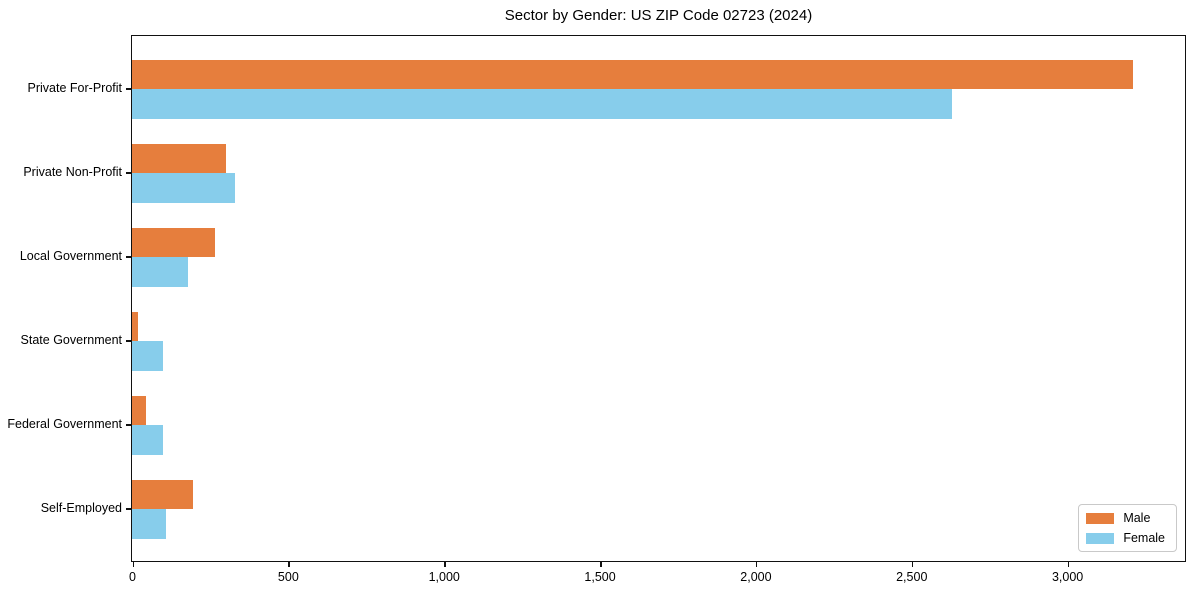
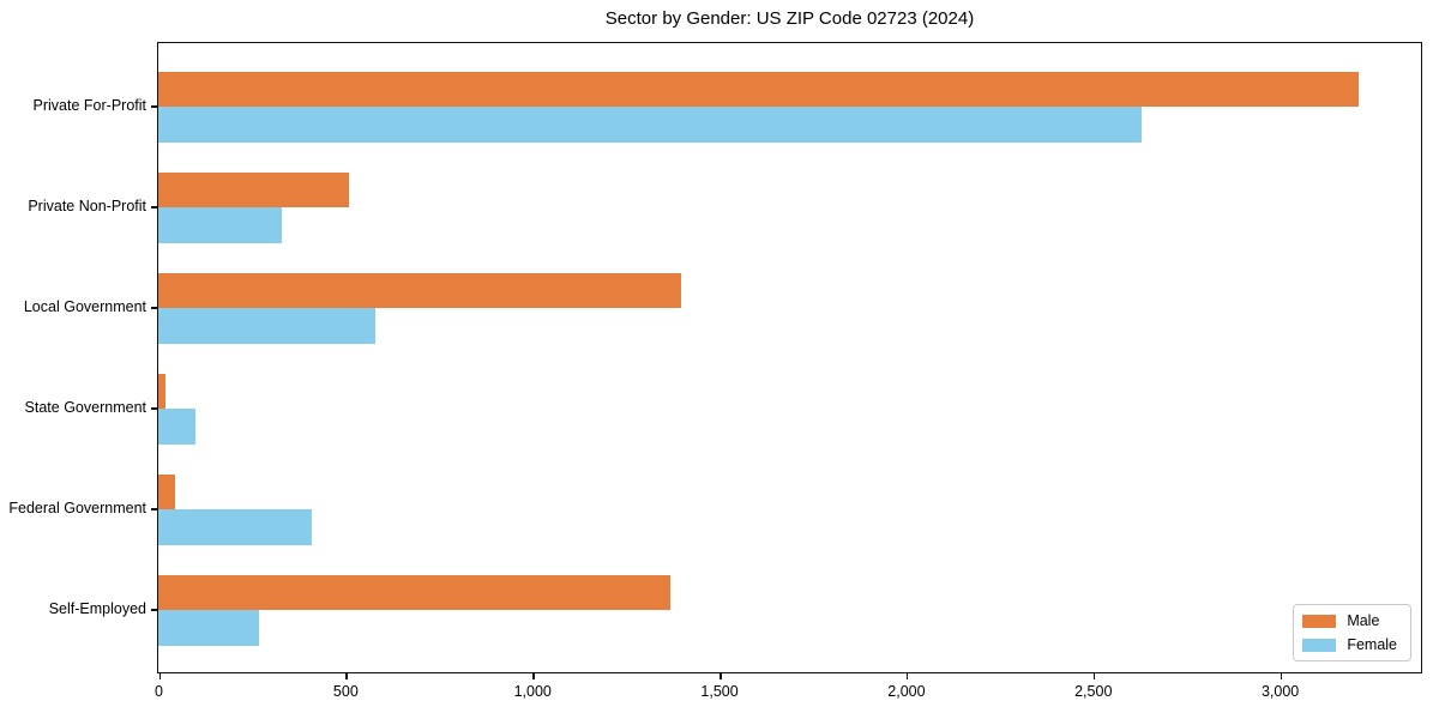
Male/Private Non-Profit: 300 -> 510
Male/Local Government: 260 -> 1400
Female/Local Government: 180 -> 580
Female/Federal Government: 100 -> 410
Male/Self-Employed: 200 -> 1370
Female/Self-Employed: 110 -> 270
